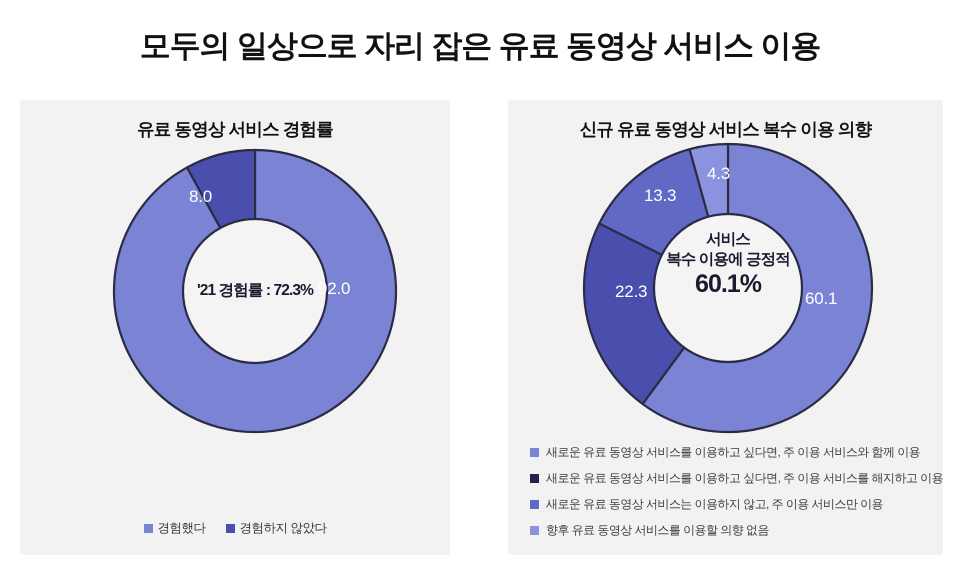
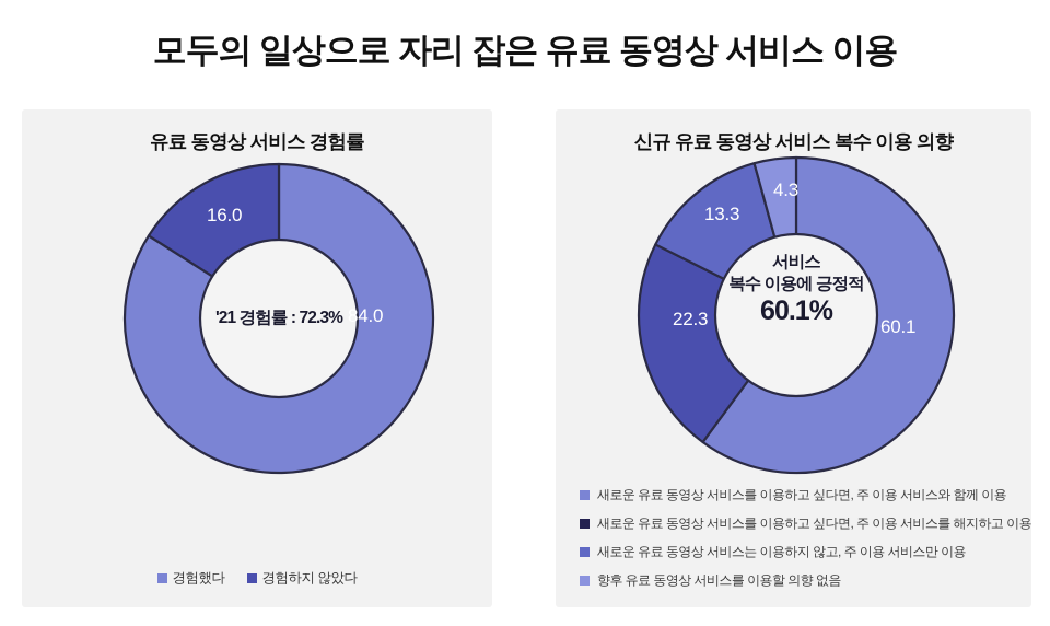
유료 동영상 서비스 경험률/경험했다: 92.0 -> 84.0
유료 동영상 서비스 경험률/경험하지 않았다: 8.0 -> 16.0
